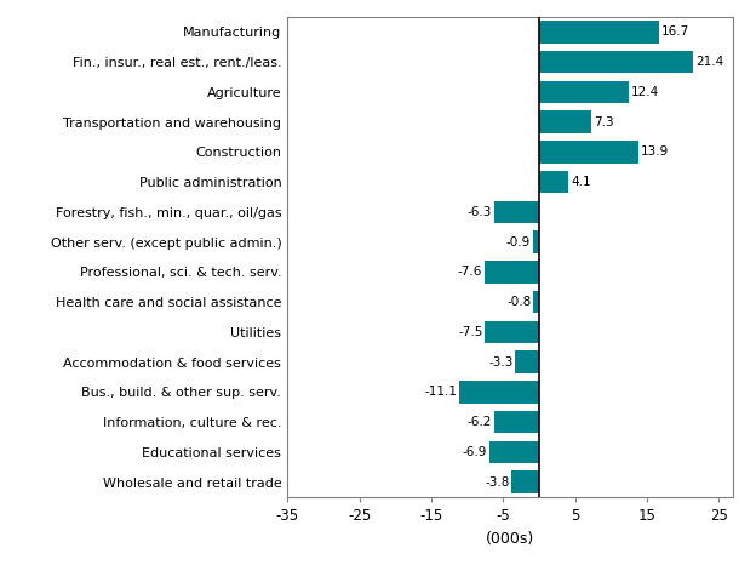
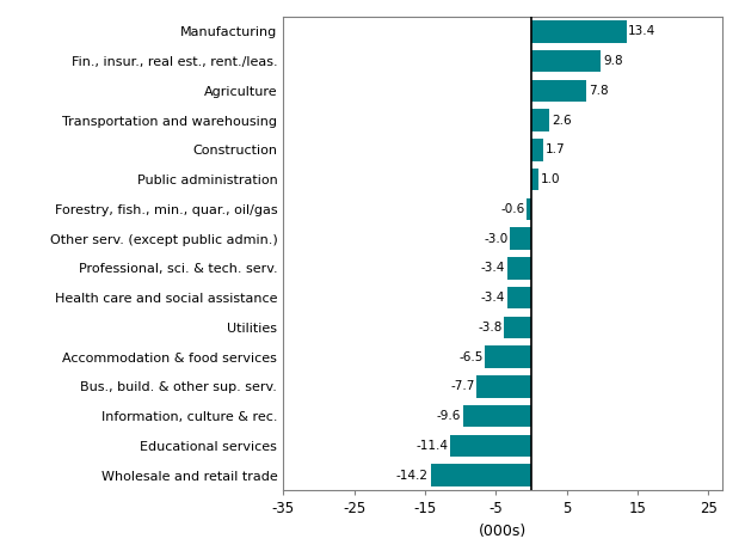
Manufacturing: 16.7 -> 13.4
Fin., insur., real est., rent./leas.: 21.4 -> 9.8
Agriculture: 12.4 -> 7.8
Transportation and warehousing: 7.3 -> 2.6
Construction: 13.9 -> 1.7
Public administration: 4.1 -> 1.0
Forestry, fish., min., quar., oil/gas: -6.3 -> -0.6
Other serv. (except public admin.): -0.9 -> -3.0
Professional, sci. & tech. serv.: -7.6 -> -3.4
Health care and social assistance: -0.8 -> -3.4
Utilities: -7.5 -> -3.8
Accommodation & food services: -3.3 -> -6.5
Bus., build. & other sup. serv.: -11.1 -> -7.7
Information, culture & rec.: -6.2 -> -9.6
Educational services: -6.9 -> -11.4
Wholesale and retail trade: -3.8 -> -14.2
